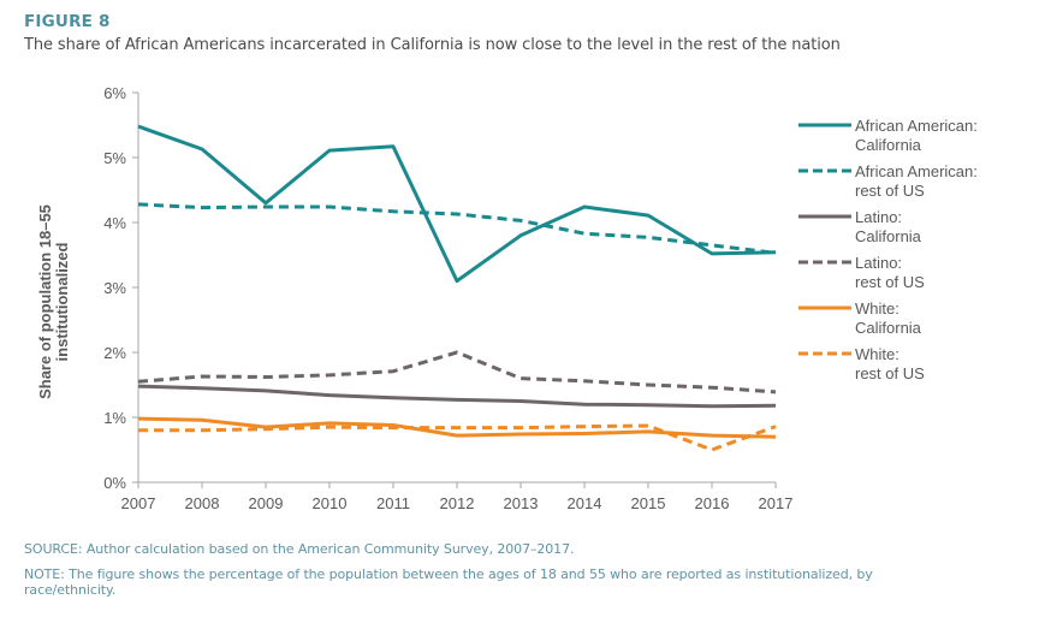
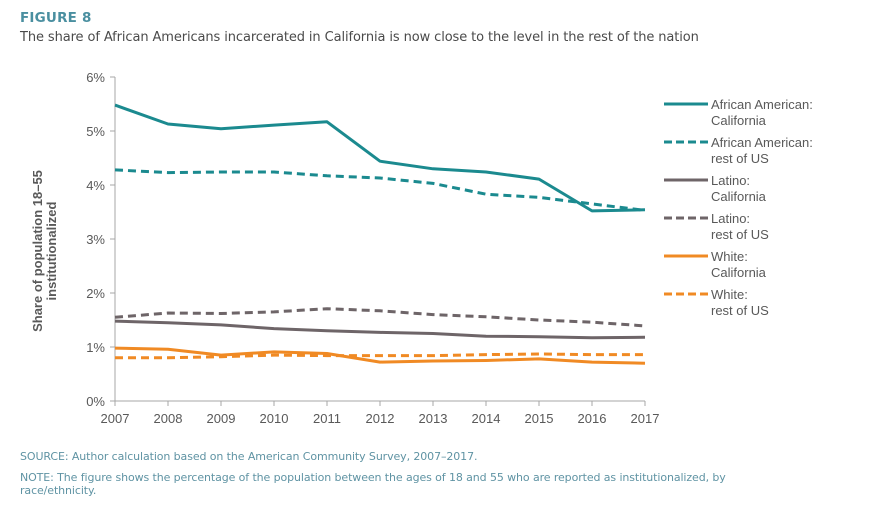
African American: California/2009: 4.3% -> 5.0%
African American: California/2012: 3.1% -> 4.4%
Latino: rest of US/2012: 2.0% -> 1.7%
African American: California/2013: 3.8% -> 4.3%
White: rest of US/2016: 0.5% -> 0.9%
